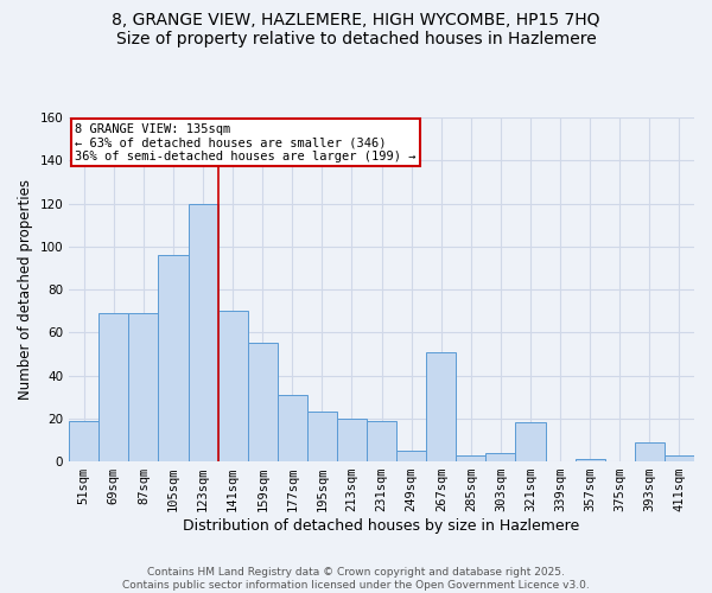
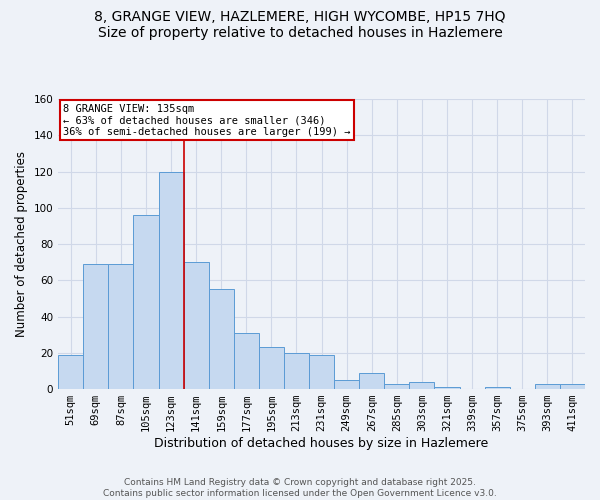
267sqm: 51 -> 9
321sqm: 18 -> 1
393sqm: 9 -> 3
